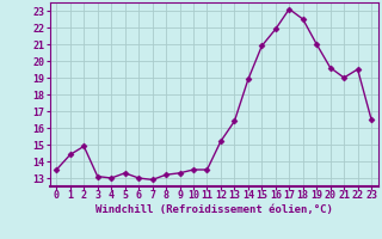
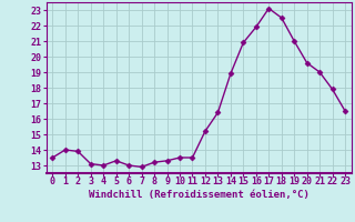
1: 14.4 -> 14.0
2: 14.9 -> 13.9
22: 19.5 -> 17.9
